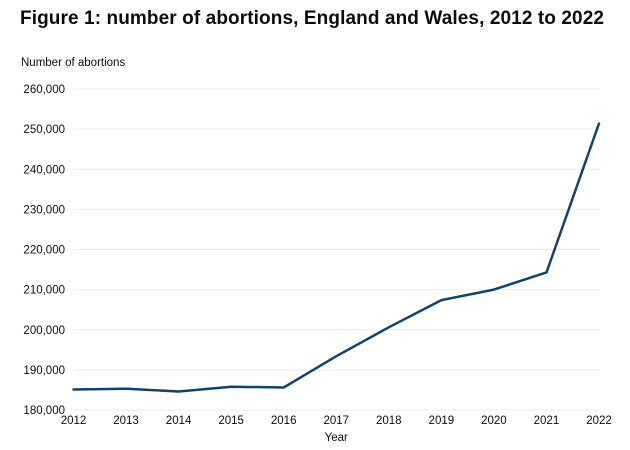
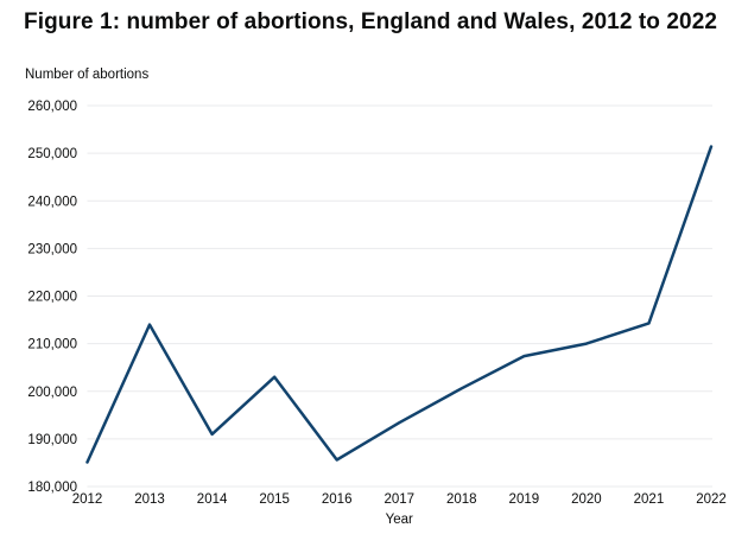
2013: 185000 -> 214000
2014: 185000 -> 191000
2015: 186000 -> 203000
